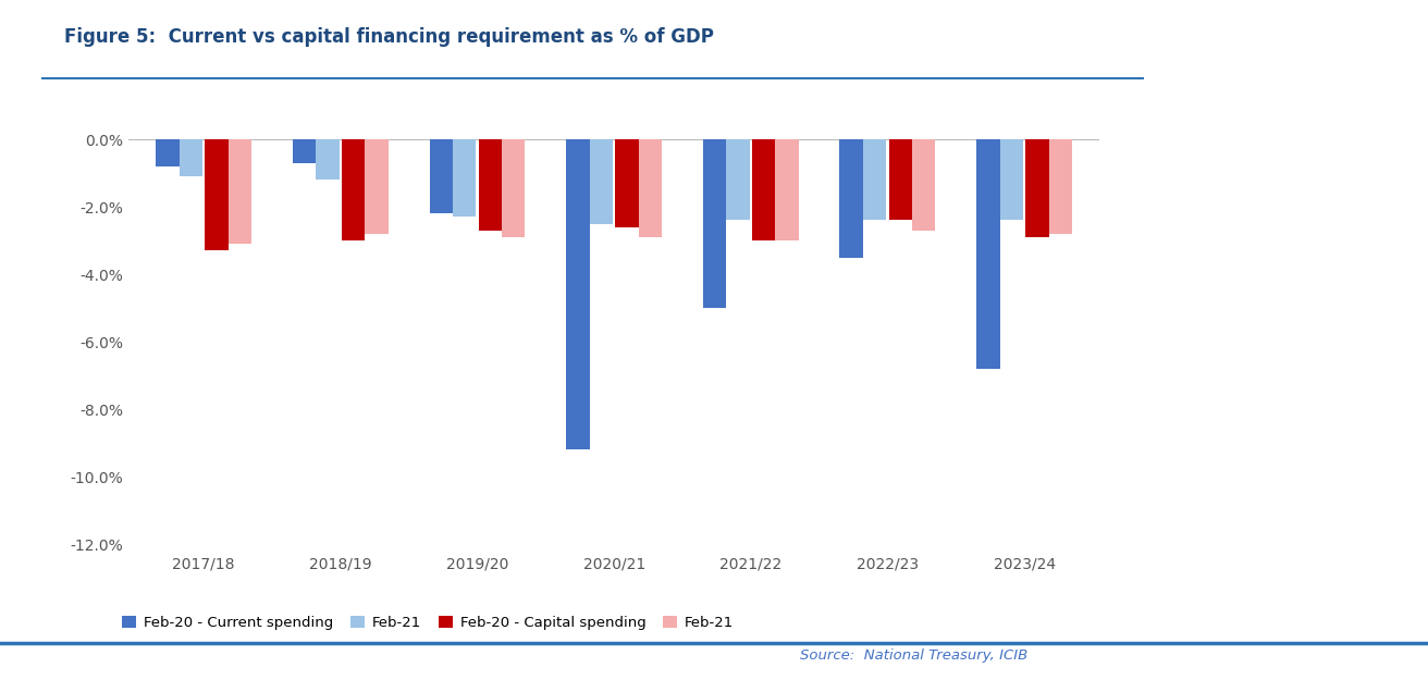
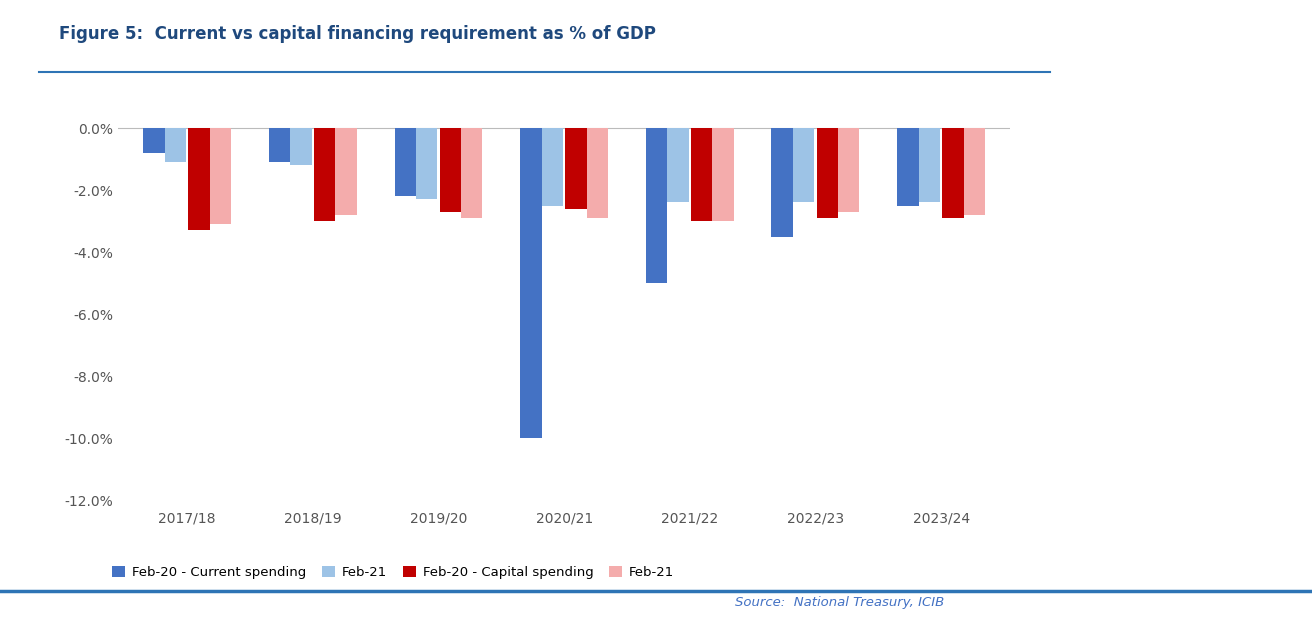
Feb-20 - Current spending/2018/19: -0.7% -> -1.1%
Feb-20 - Current spending/2020/21: -9.2% -> -10.0%
Feb-20 - Capital spending/2022/23: -2.4% -> -2.9%
Feb-20 - Current spending/2023/24: -6.8% -> -2.5%
